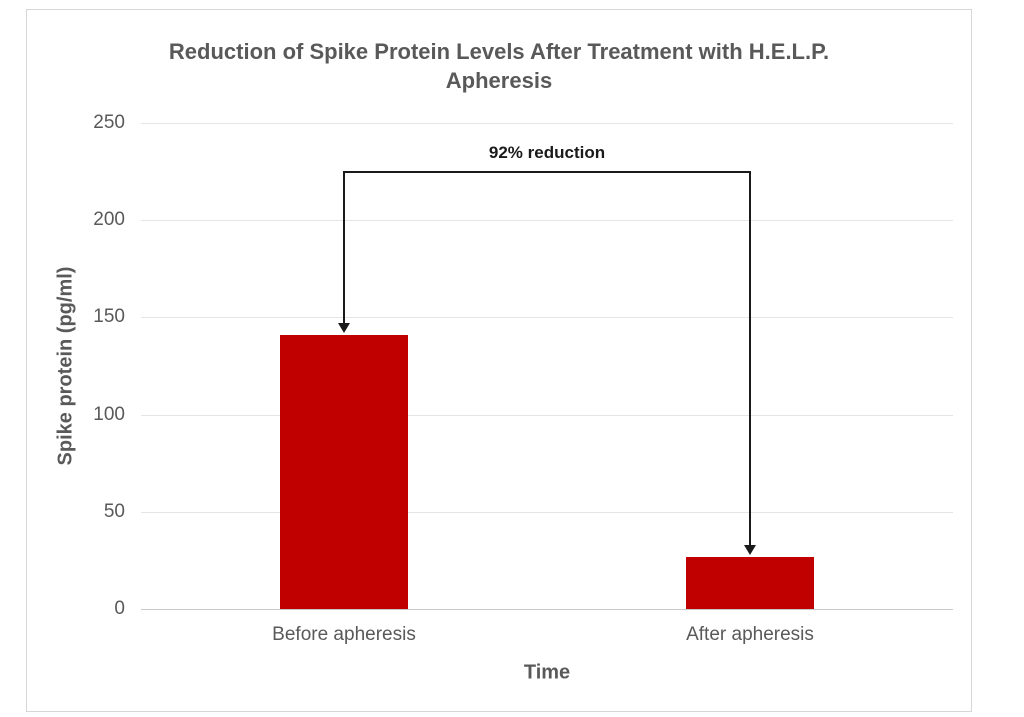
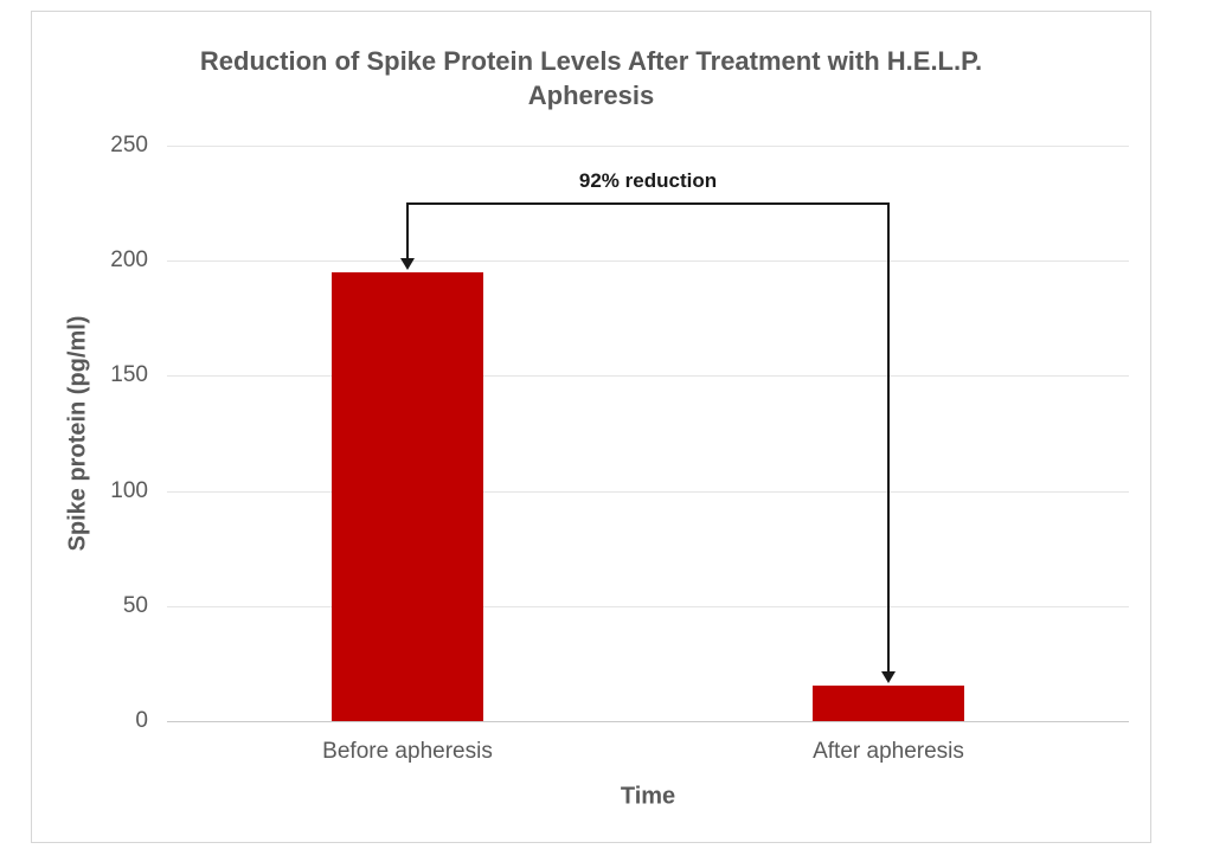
Before apheresis: 141 -> 195
After apheresis: 27 -> 16
